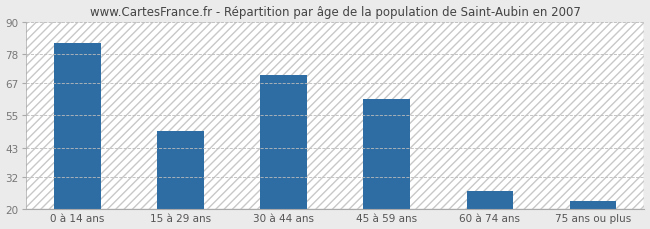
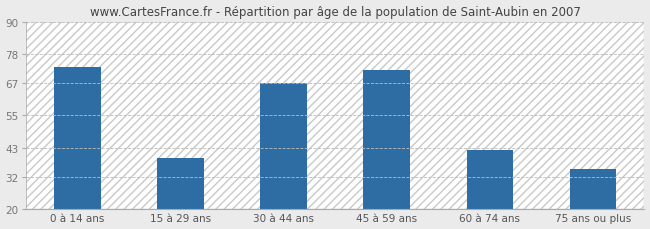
0 à 14 ans: 82 -> 73
15 à 29 ans: 49 -> 39
30 à 44 ans: 70 -> 67
45 à 59 ans: 61 -> 72
60 à 74 ans: 27 -> 42
75 ans ou plus: 23 -> 35
